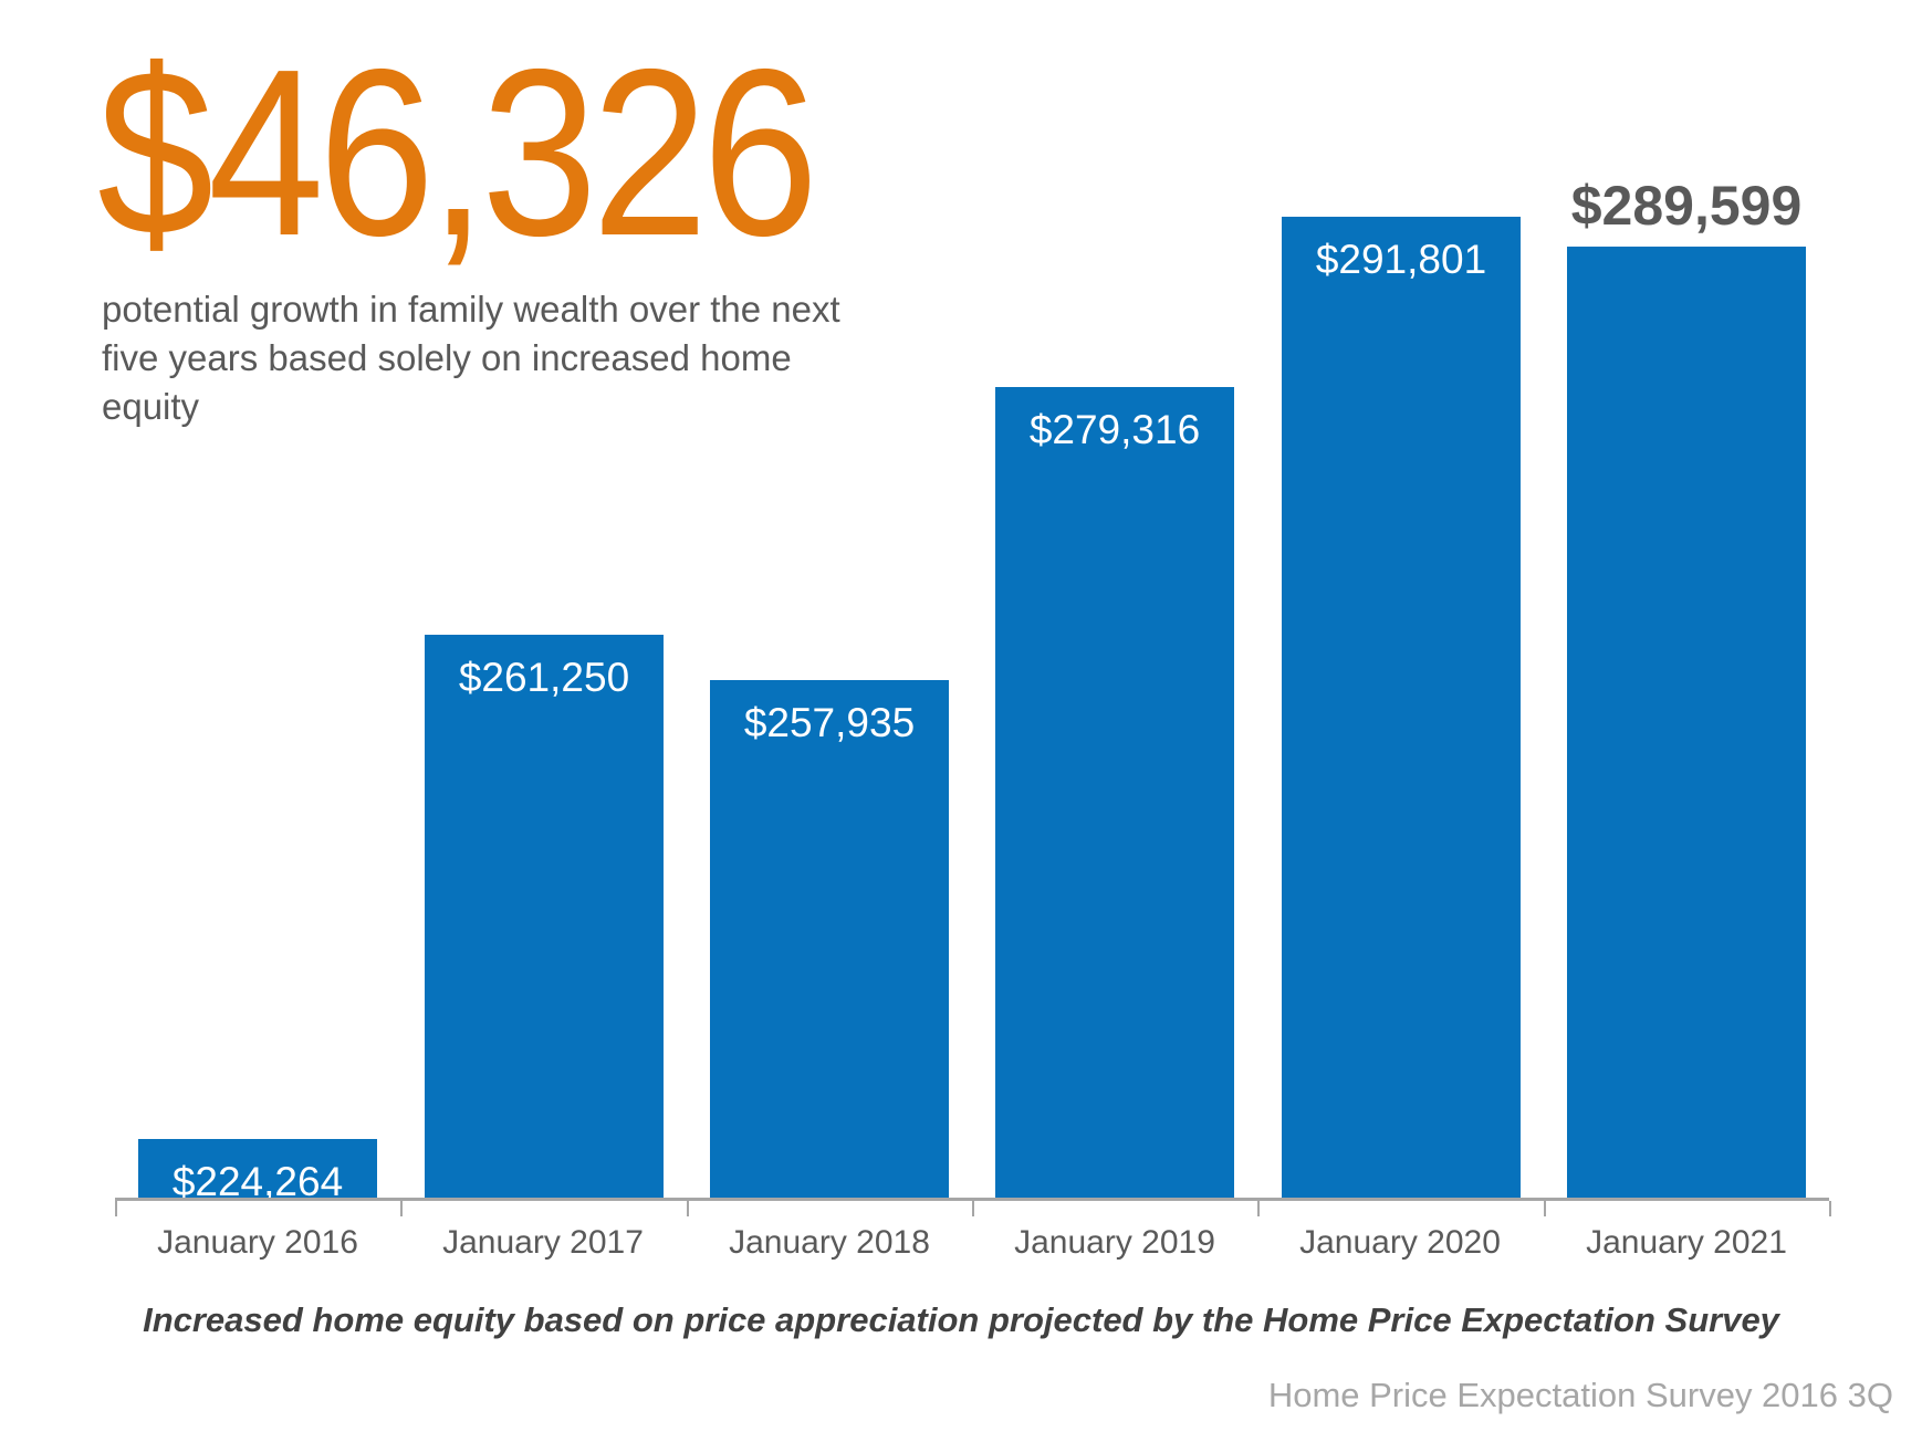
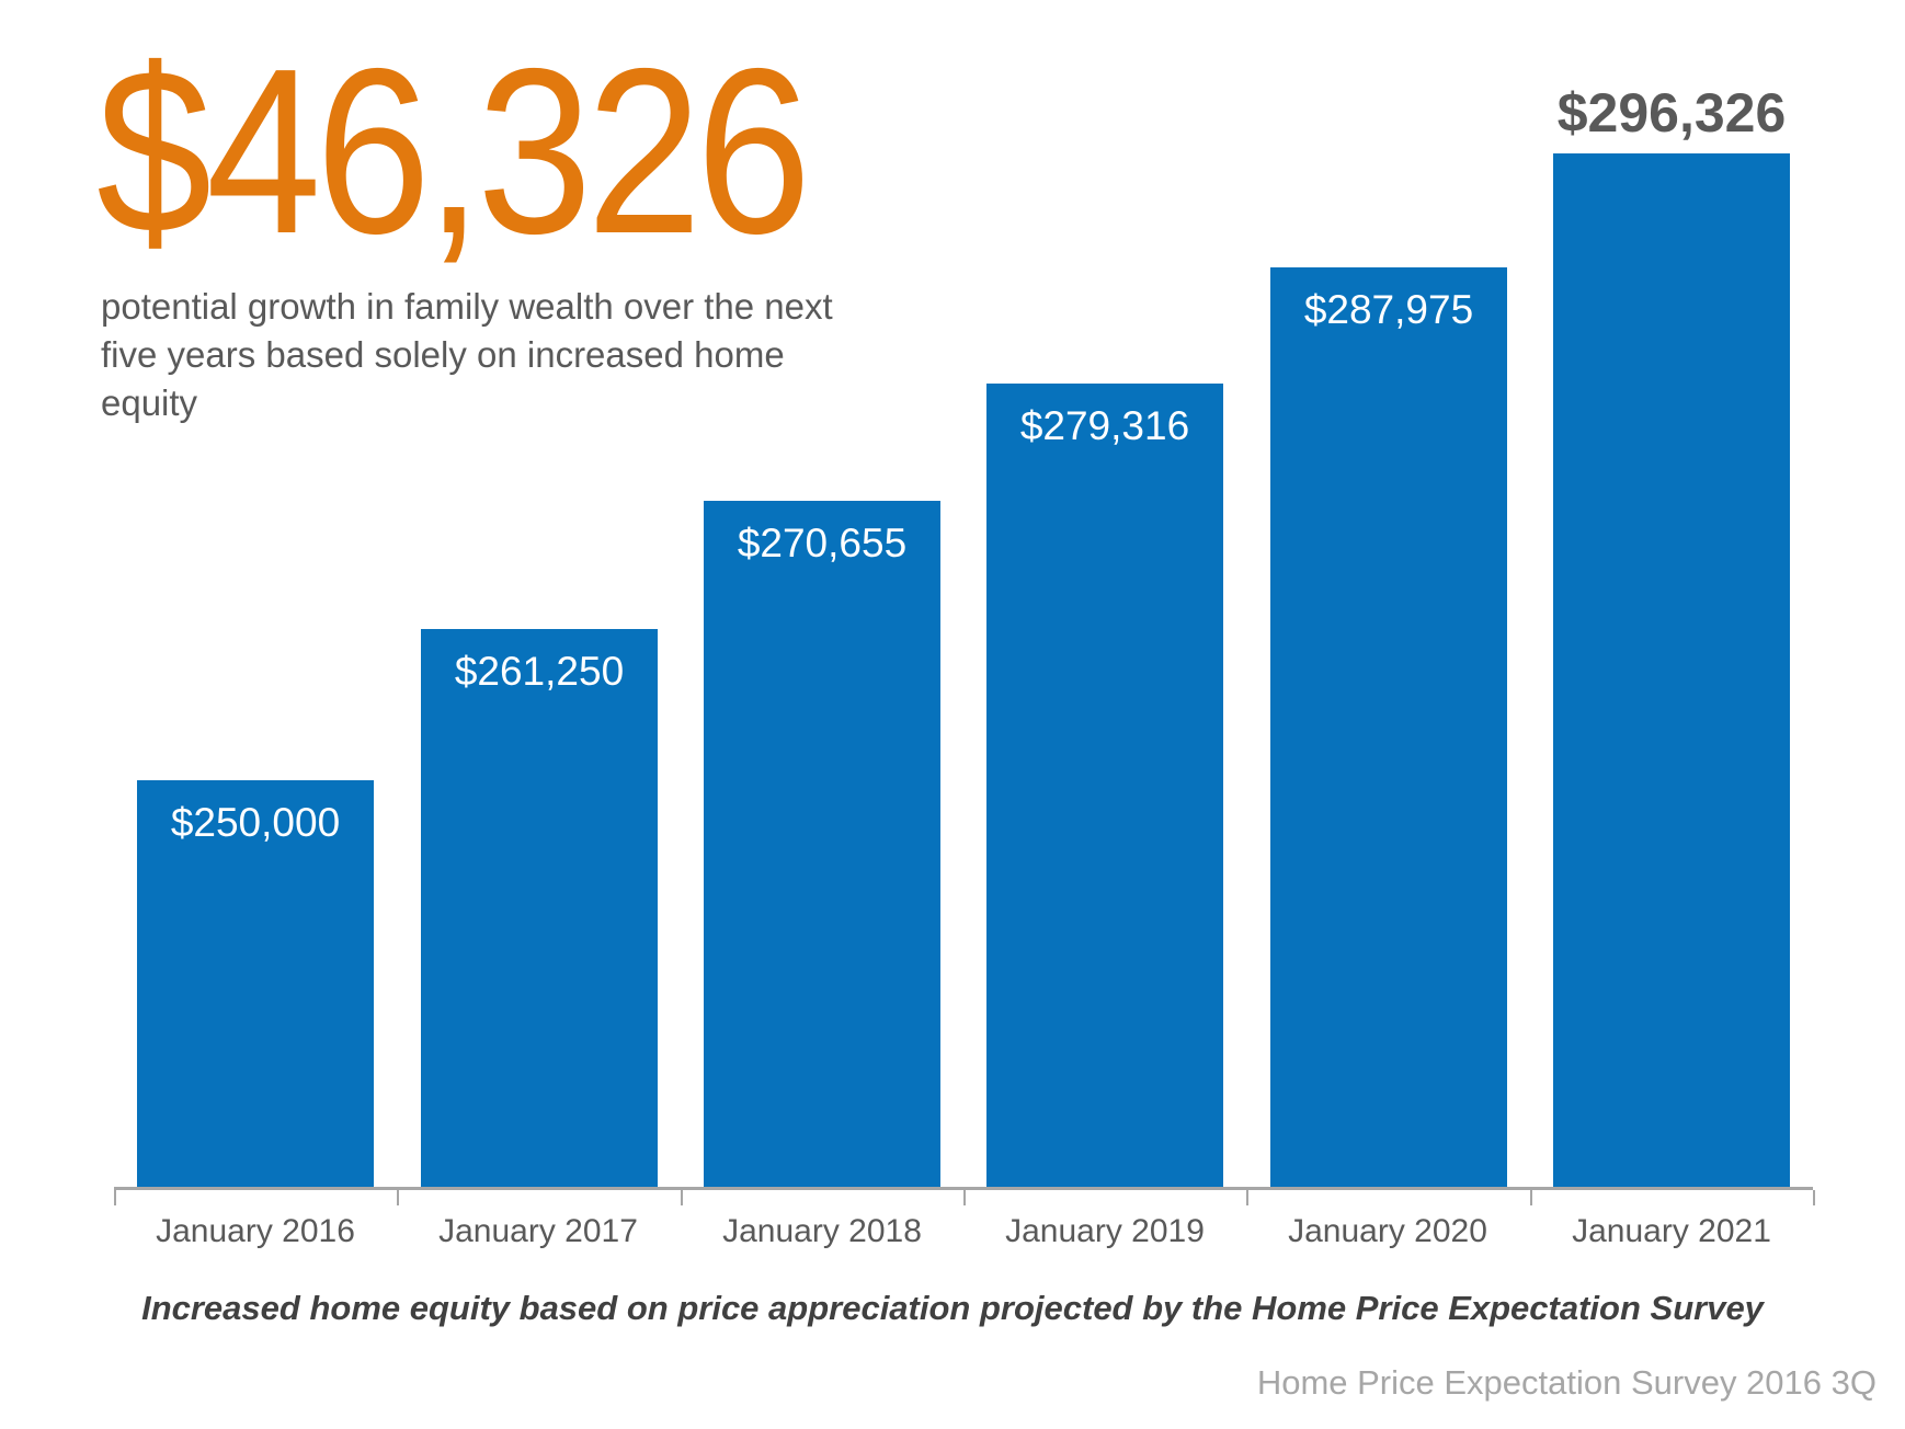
January 2016: $224,264 -> $250,000
January 2018: $257,935 -> $270,655
January 2020: $291,801 -> $287,975
January 2021: $289,599 -> $296,326
